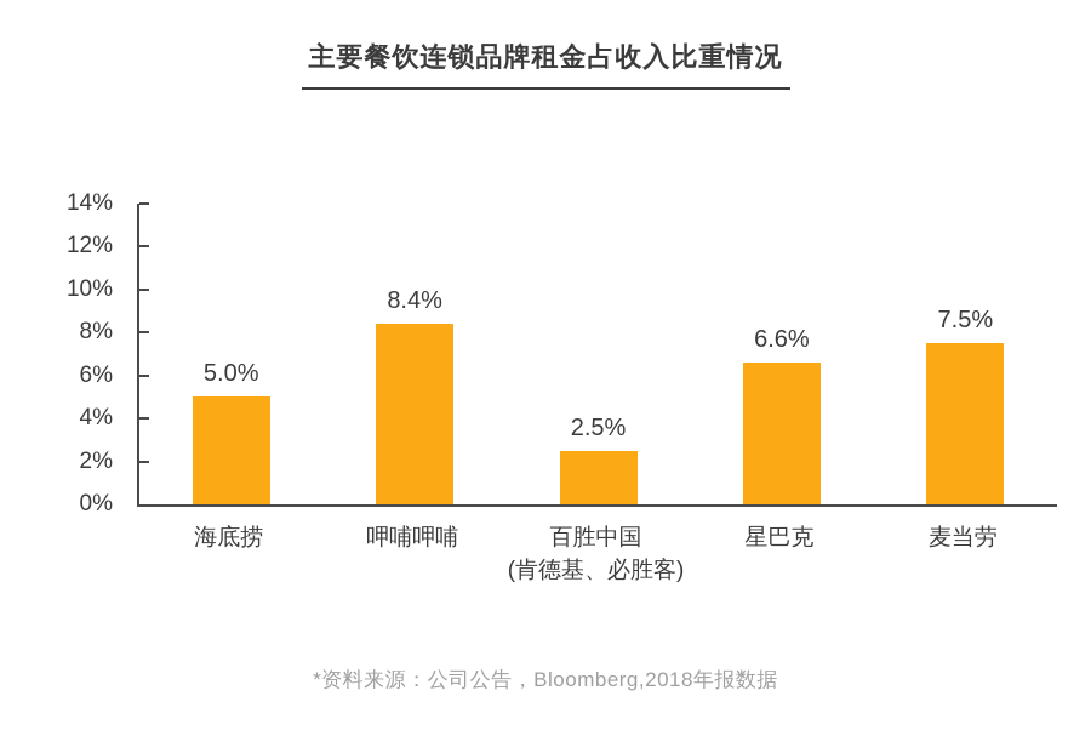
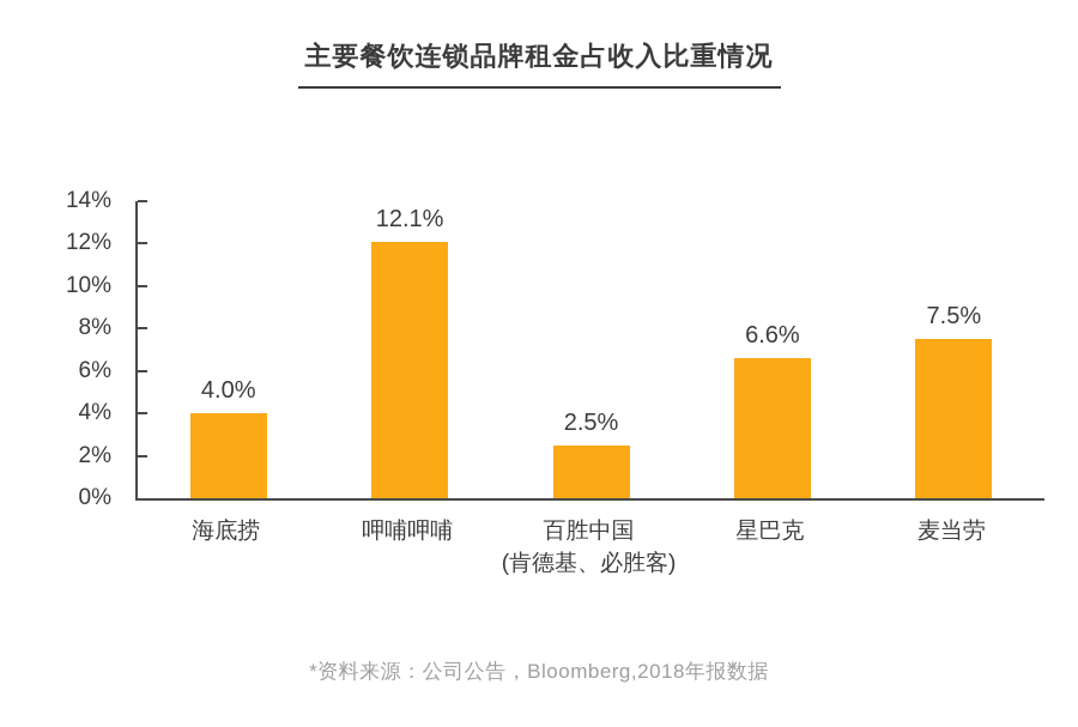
海底捞: 5.0% -> 4.0%
呷哺呷哺: 8.4% -> 12.1%
